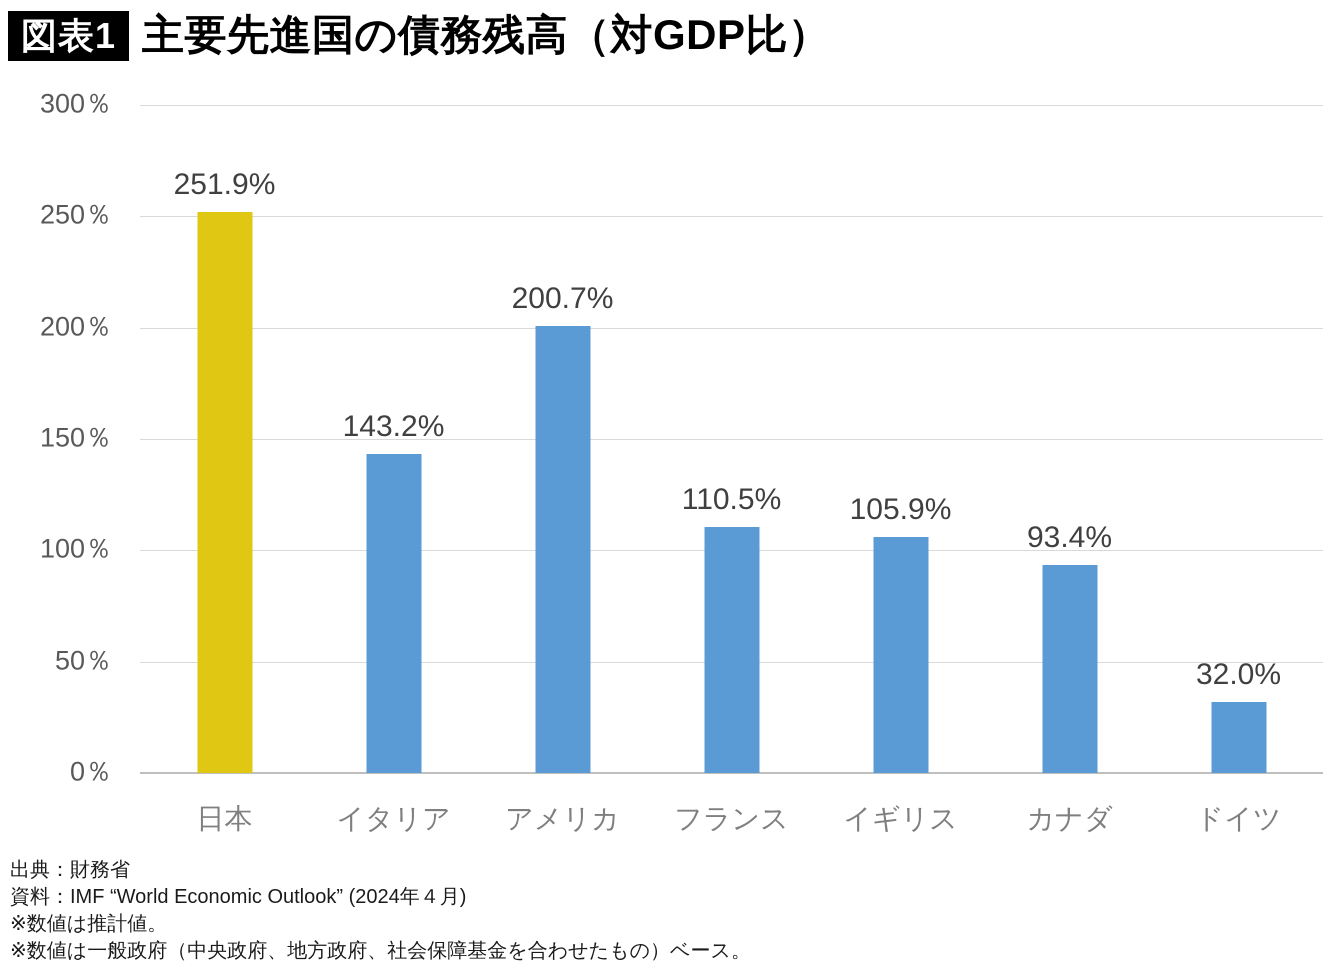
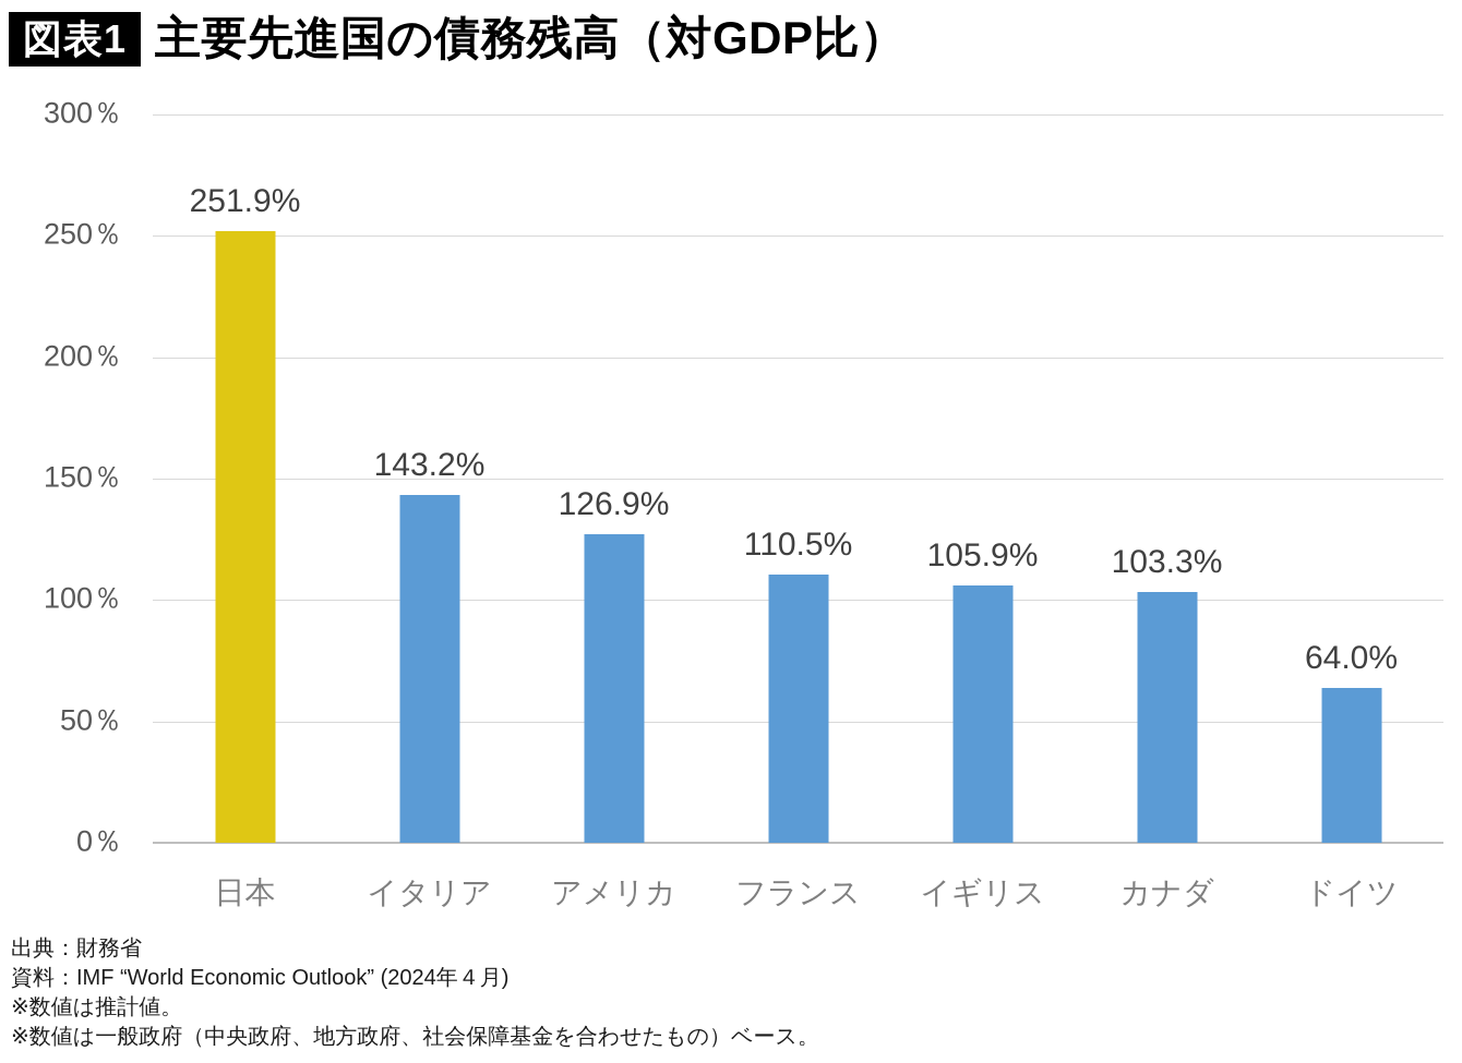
アメリカ: 200.7% -> 126.9%
カナダ: 93.4% -> 103.3%
ドイツ: 32.0% -> 64.0%
